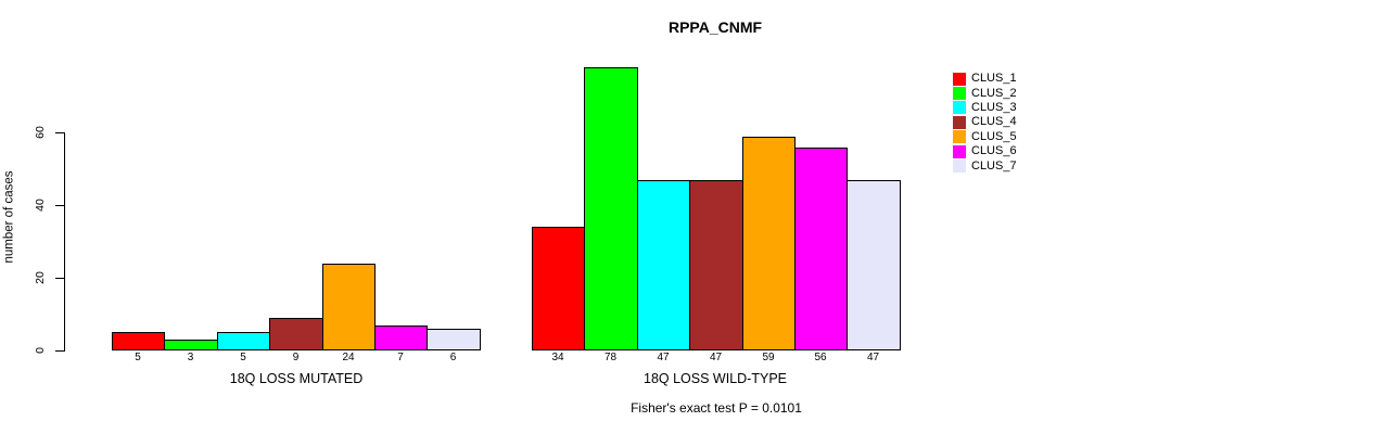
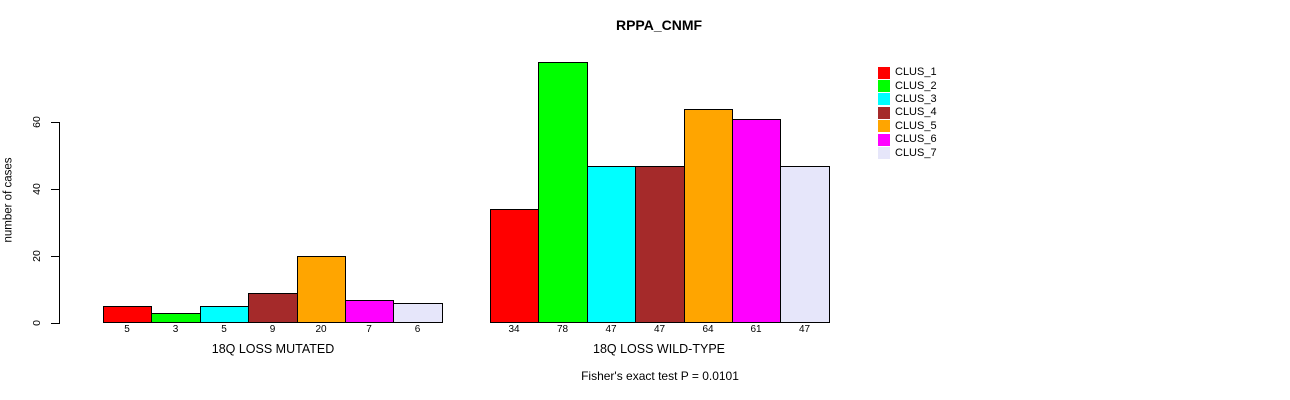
CLUS_5/18Q LOSS MUTATED: 24 -> 20
CLUS_5/18Q LOSS WILD-TYPE: 59 -> 64
CLUS_6/18Q LOSS WILD-TYPE: 56 -> 61
